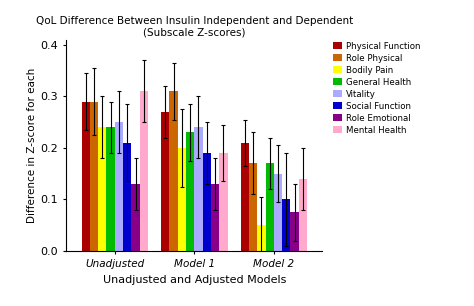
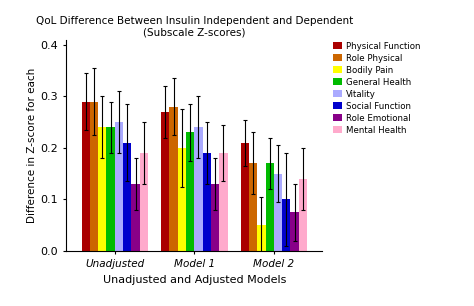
Mental Health/Unadjusted: 0.31 -> 0.19
Role Physical/Model 1: 0.31 -> 0.28
